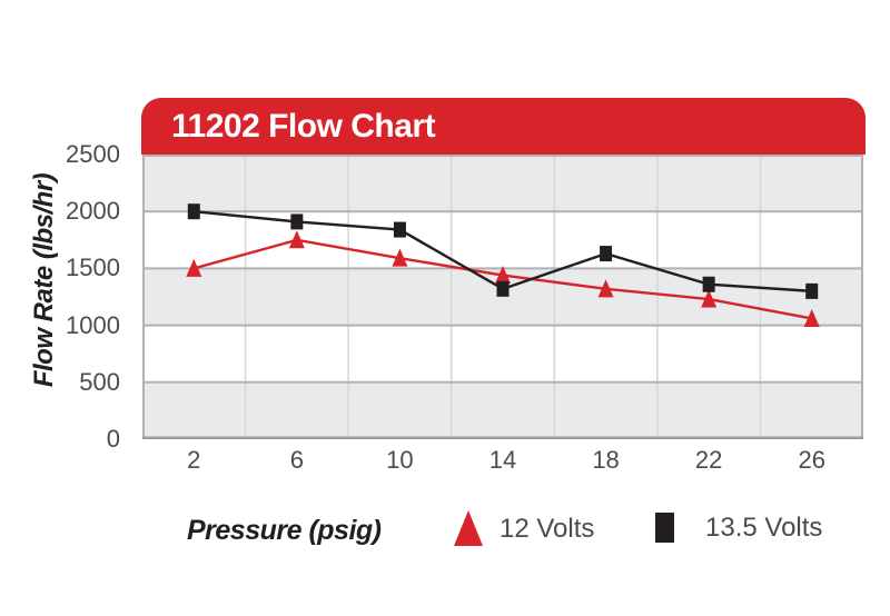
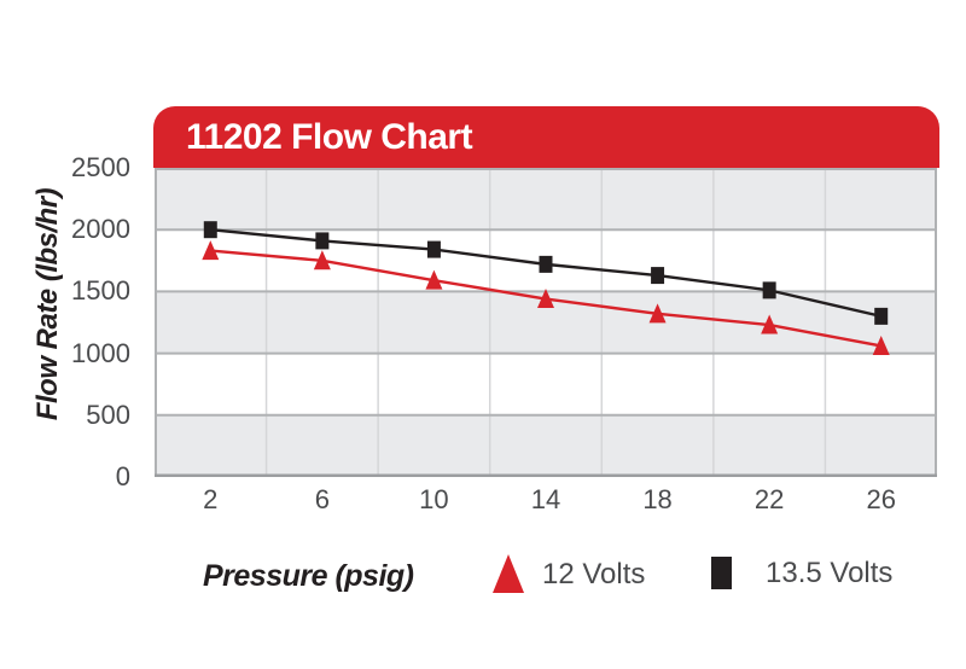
12 Volts/2: 1500 -> 1830
13.5 Volts/14: 1320 -> 1720
13.5 Volts/22: 1360 -> 1510
